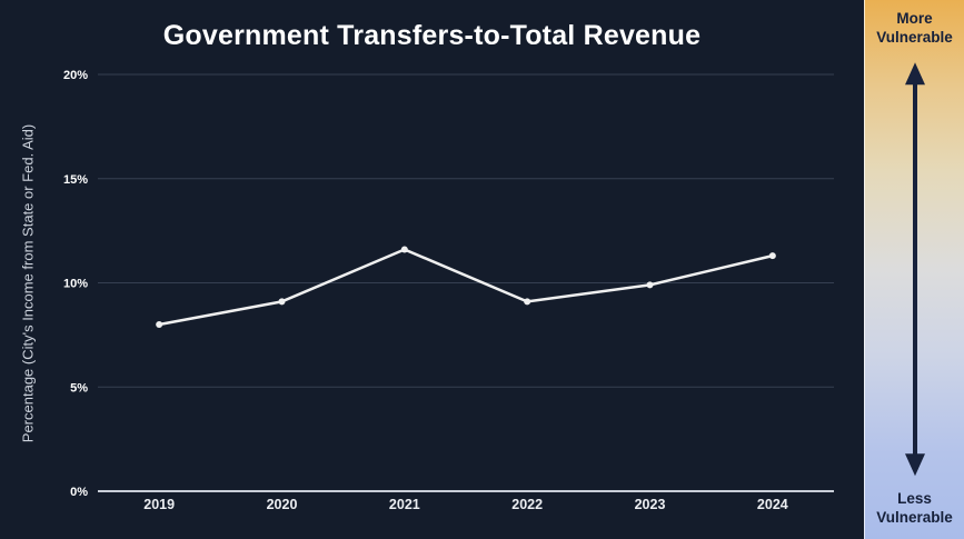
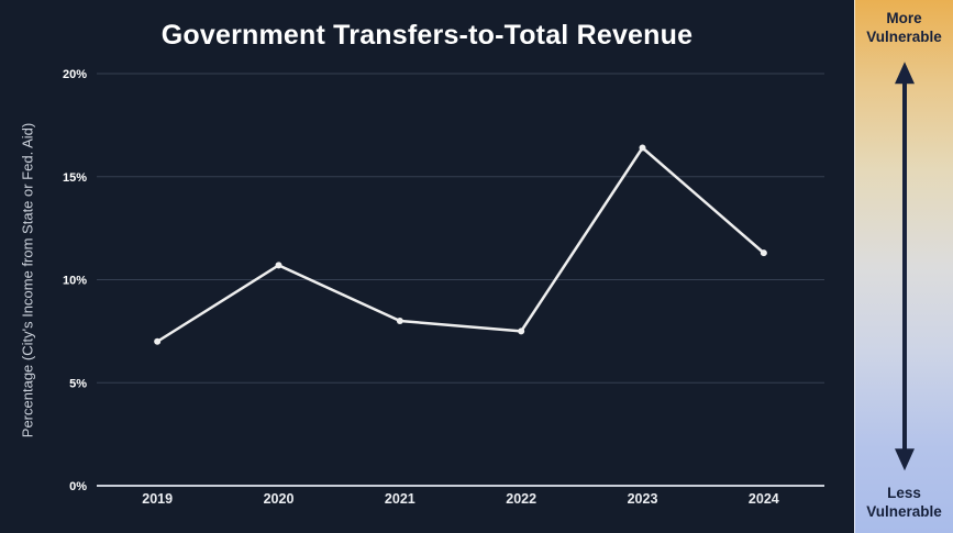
2019: 8.0% -> 7.0%
2020: 9.1% -> 10.7%
2021: 11.6% -> 8.0%
2022: 9.1% -> 7.5%
2023: 9.9% -> 16.4%
